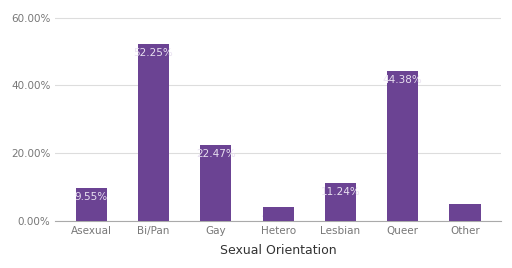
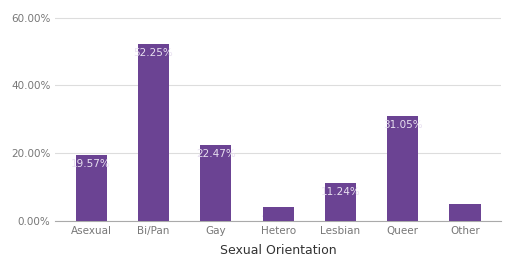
Asexual: 9.55% -> 19.57%
Queer: 44.38% -> 31.05%
